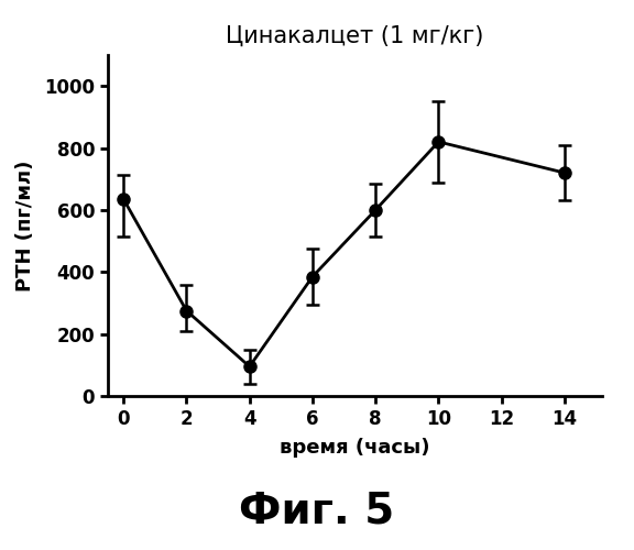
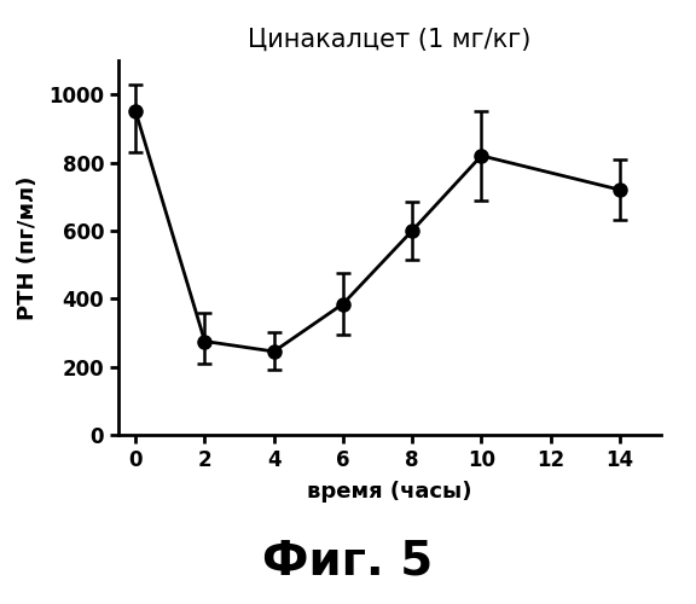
0: 635 -> 950
4: 95 -> 245
